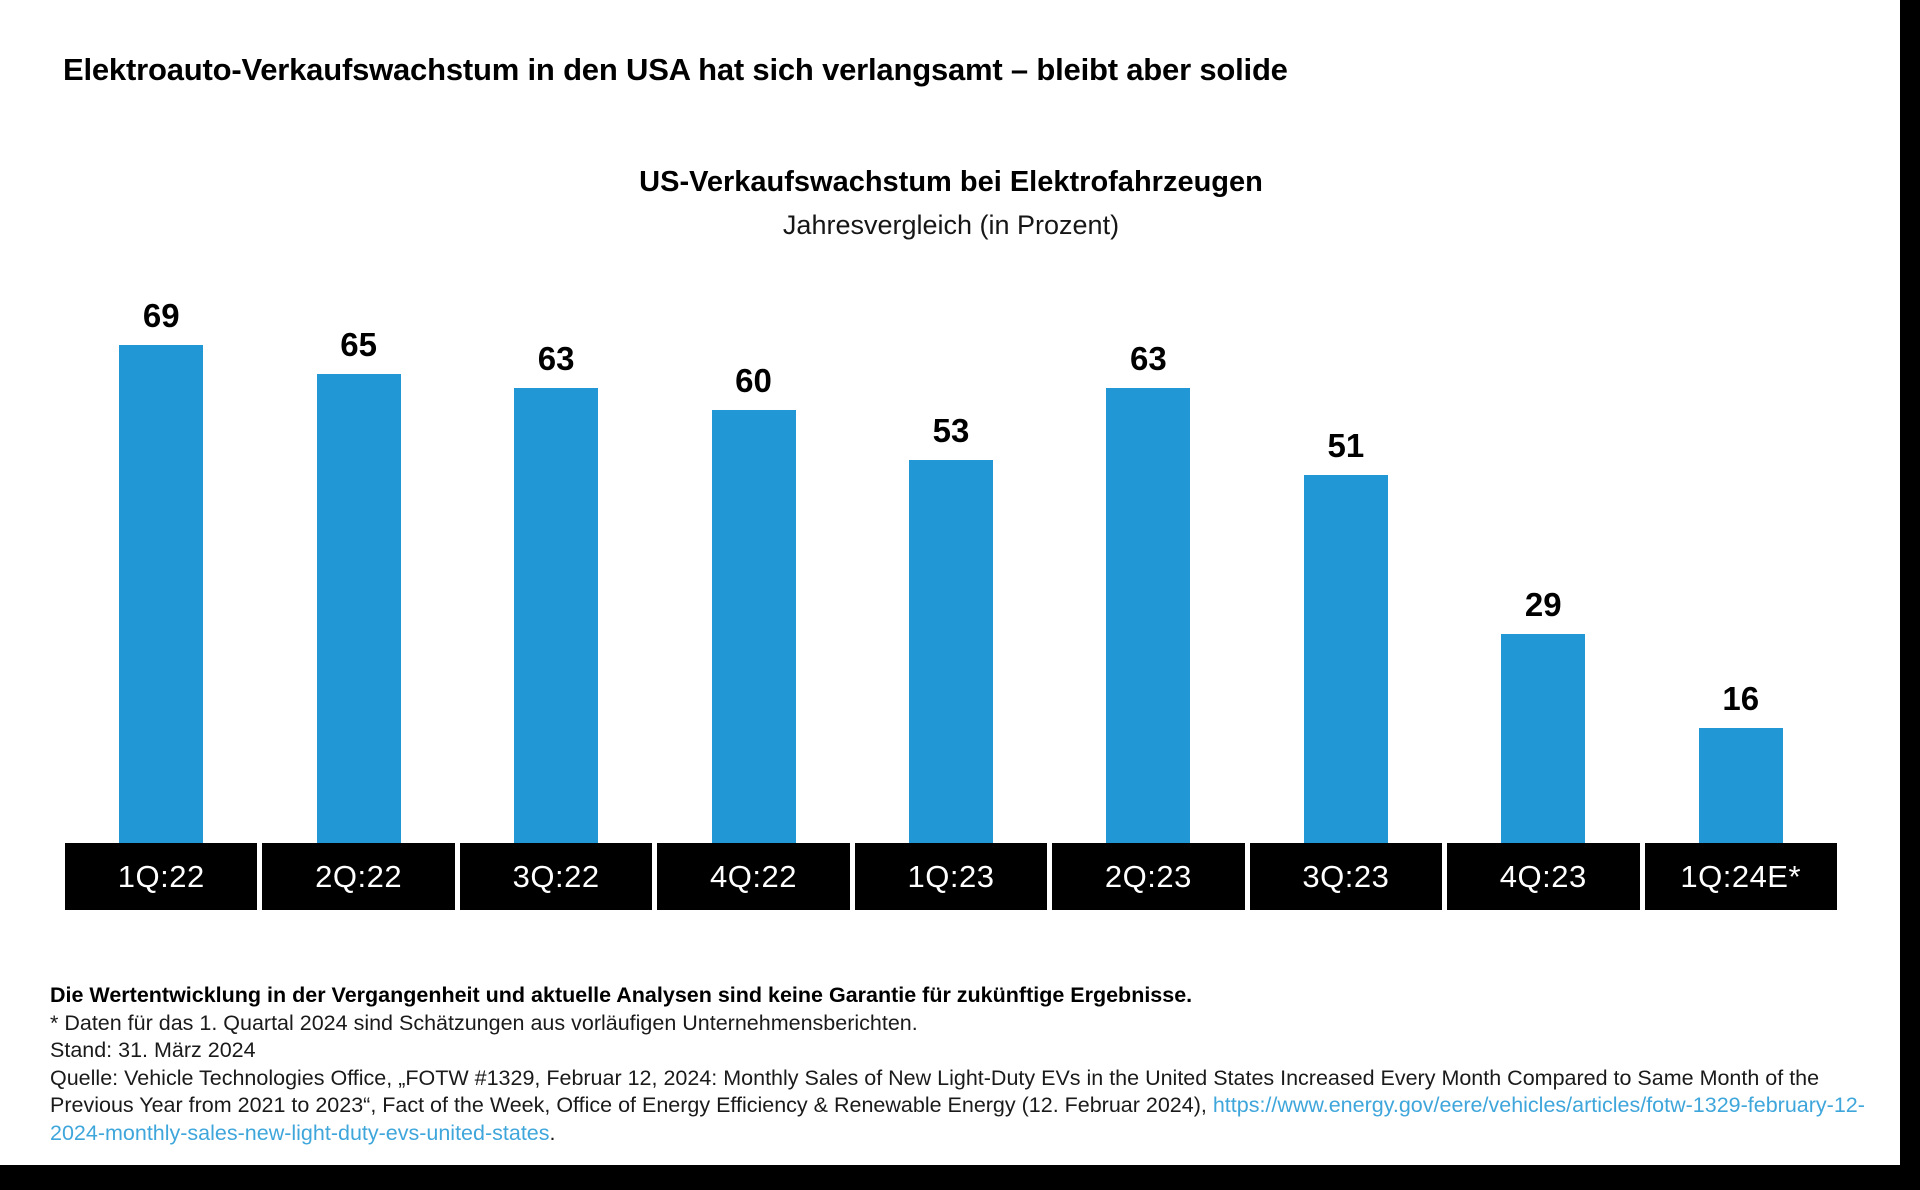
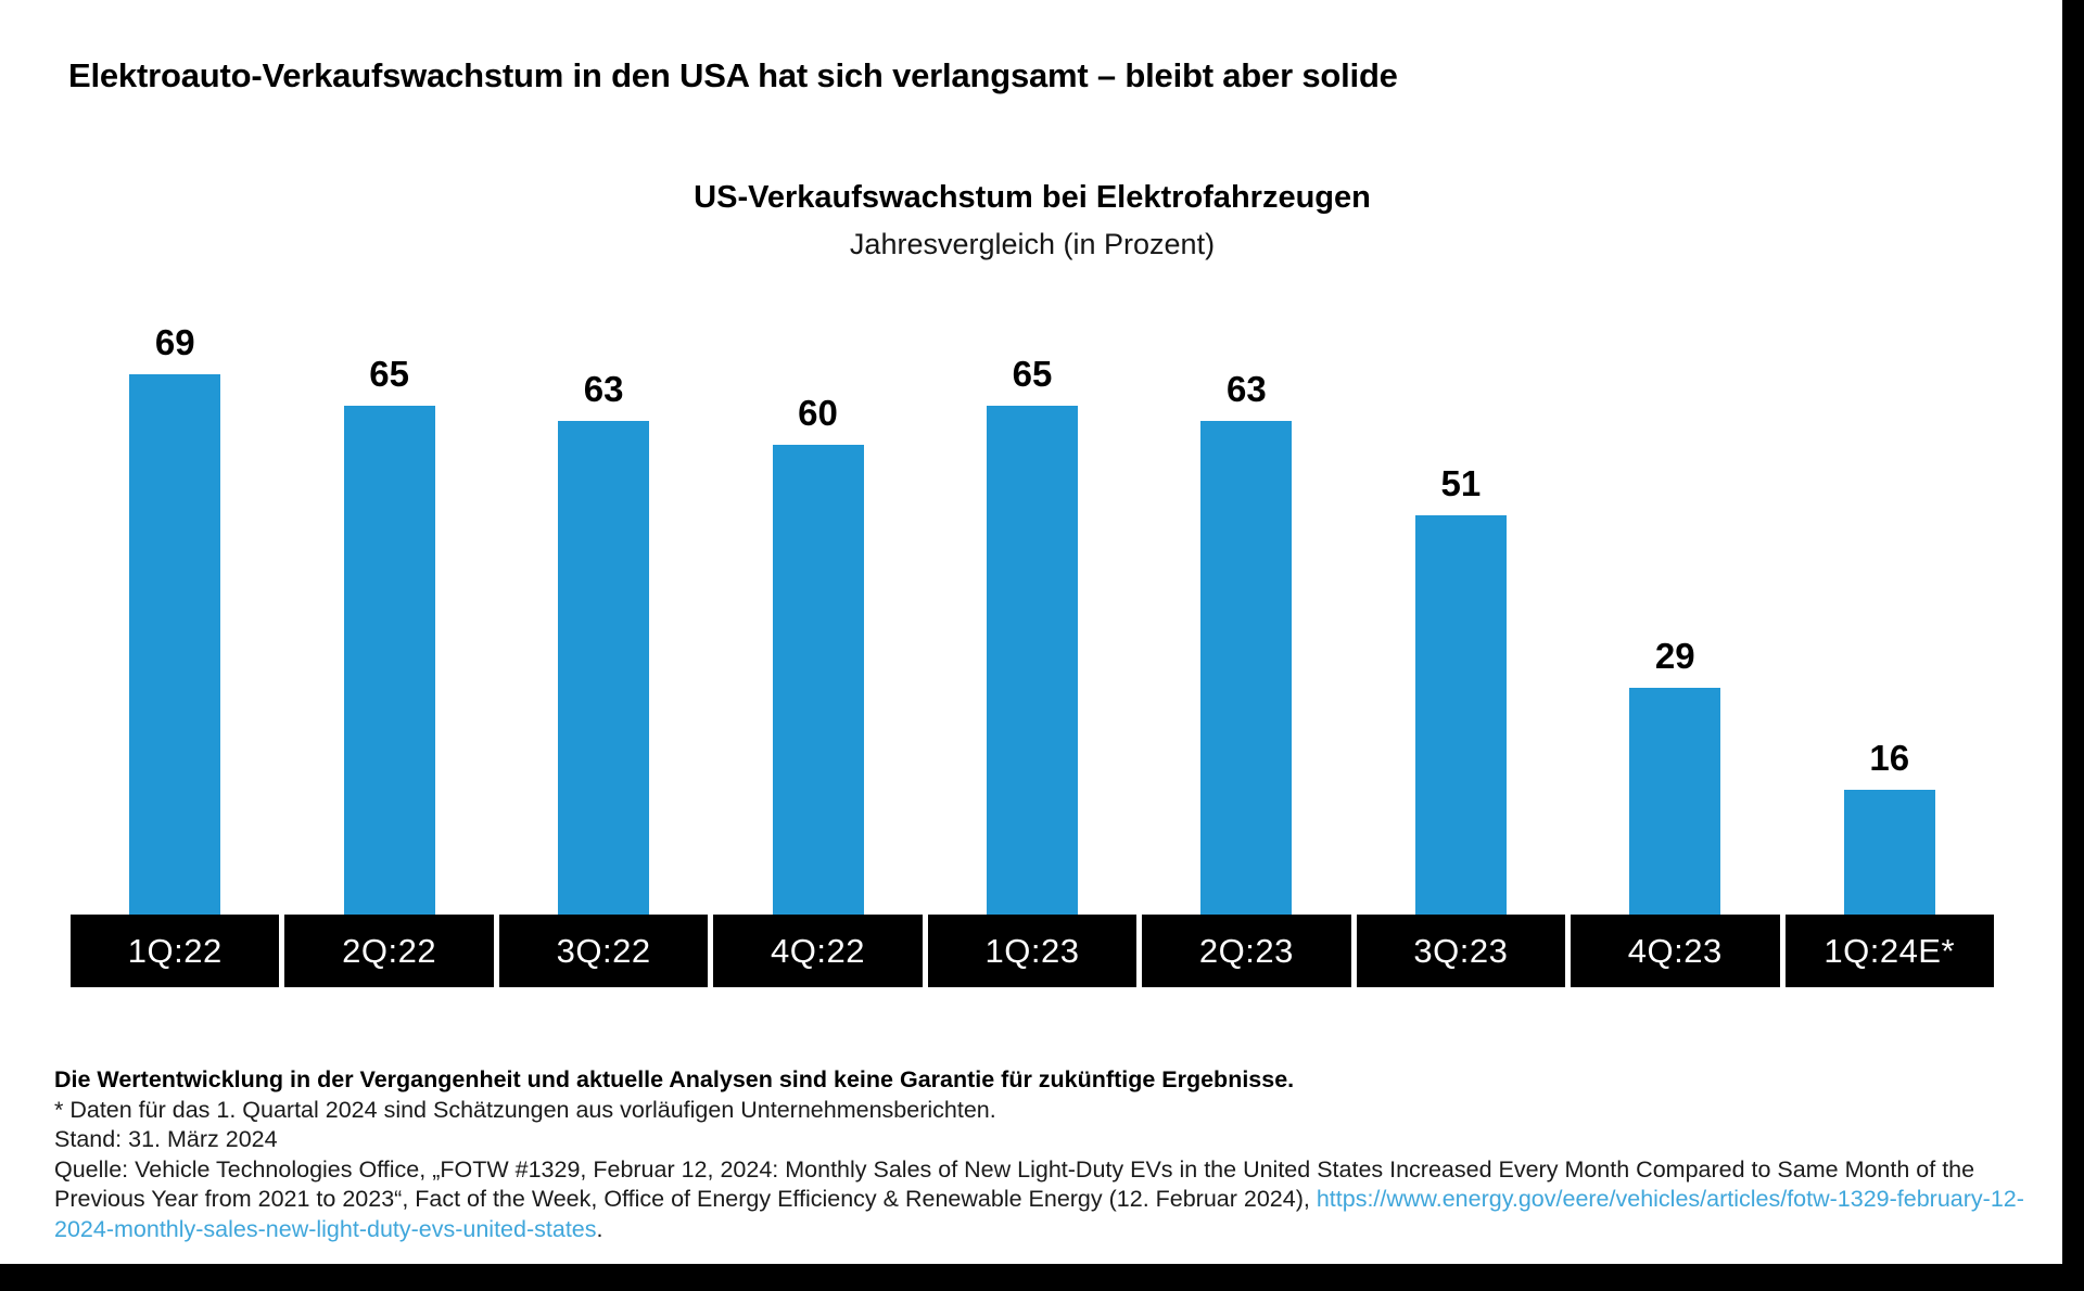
1Q:23: 53 -> 65
